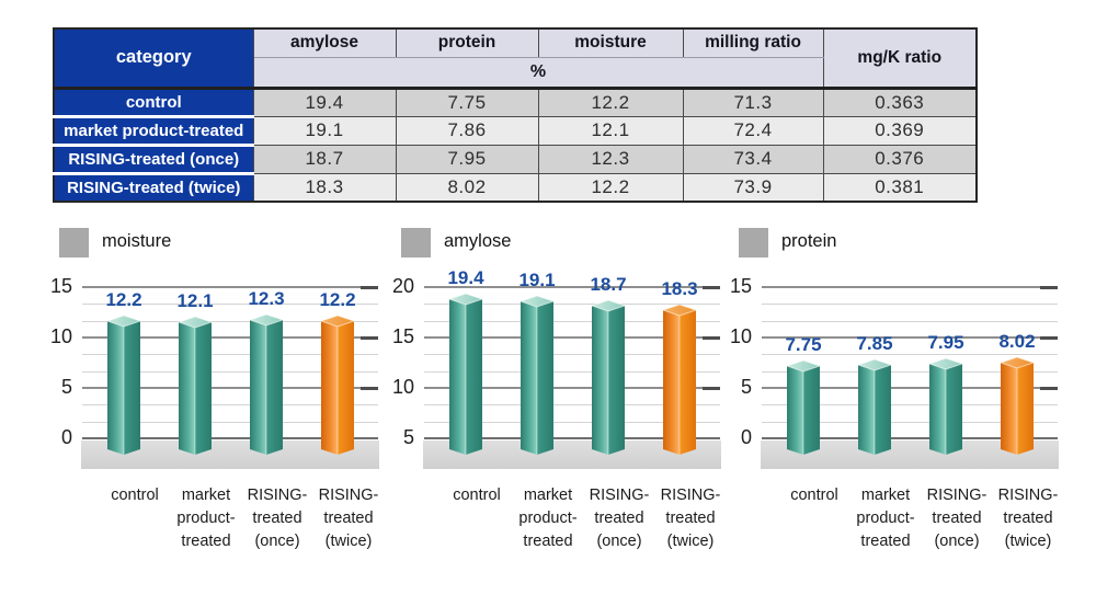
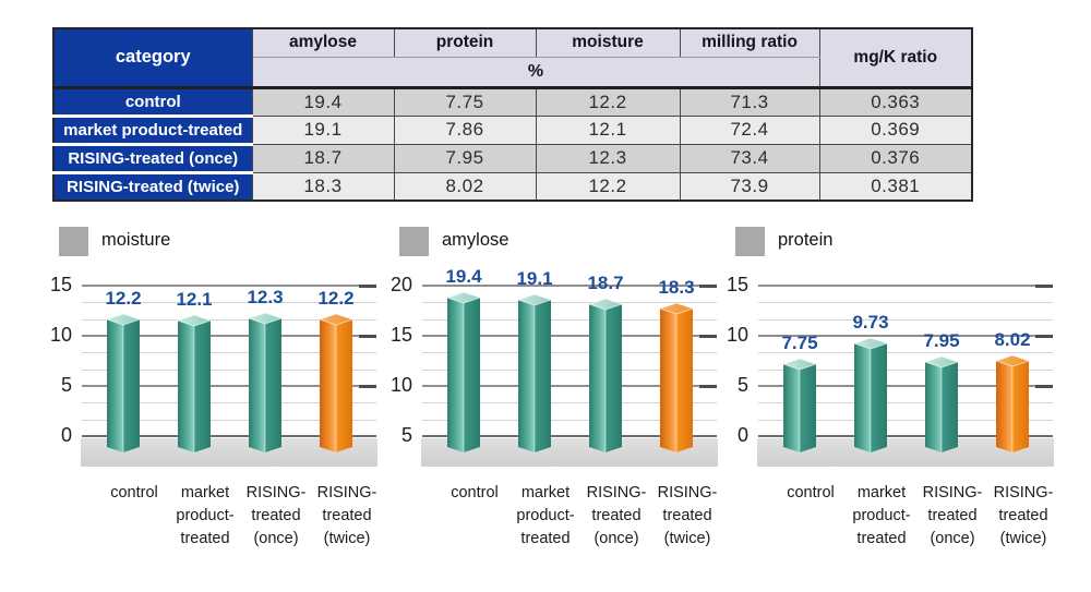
protein/market product-treated: 7.85 -> 9.73
